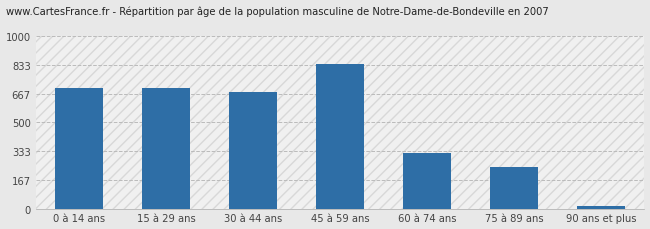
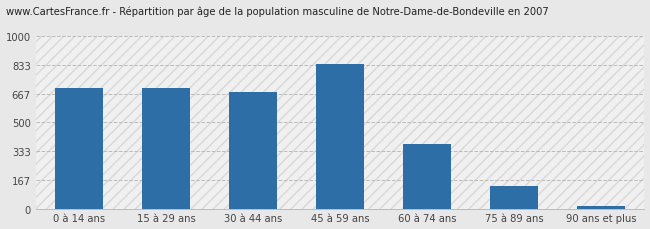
60 à 74 ans: 320 -> 370
75 à 89 ans: 240 -> 130
